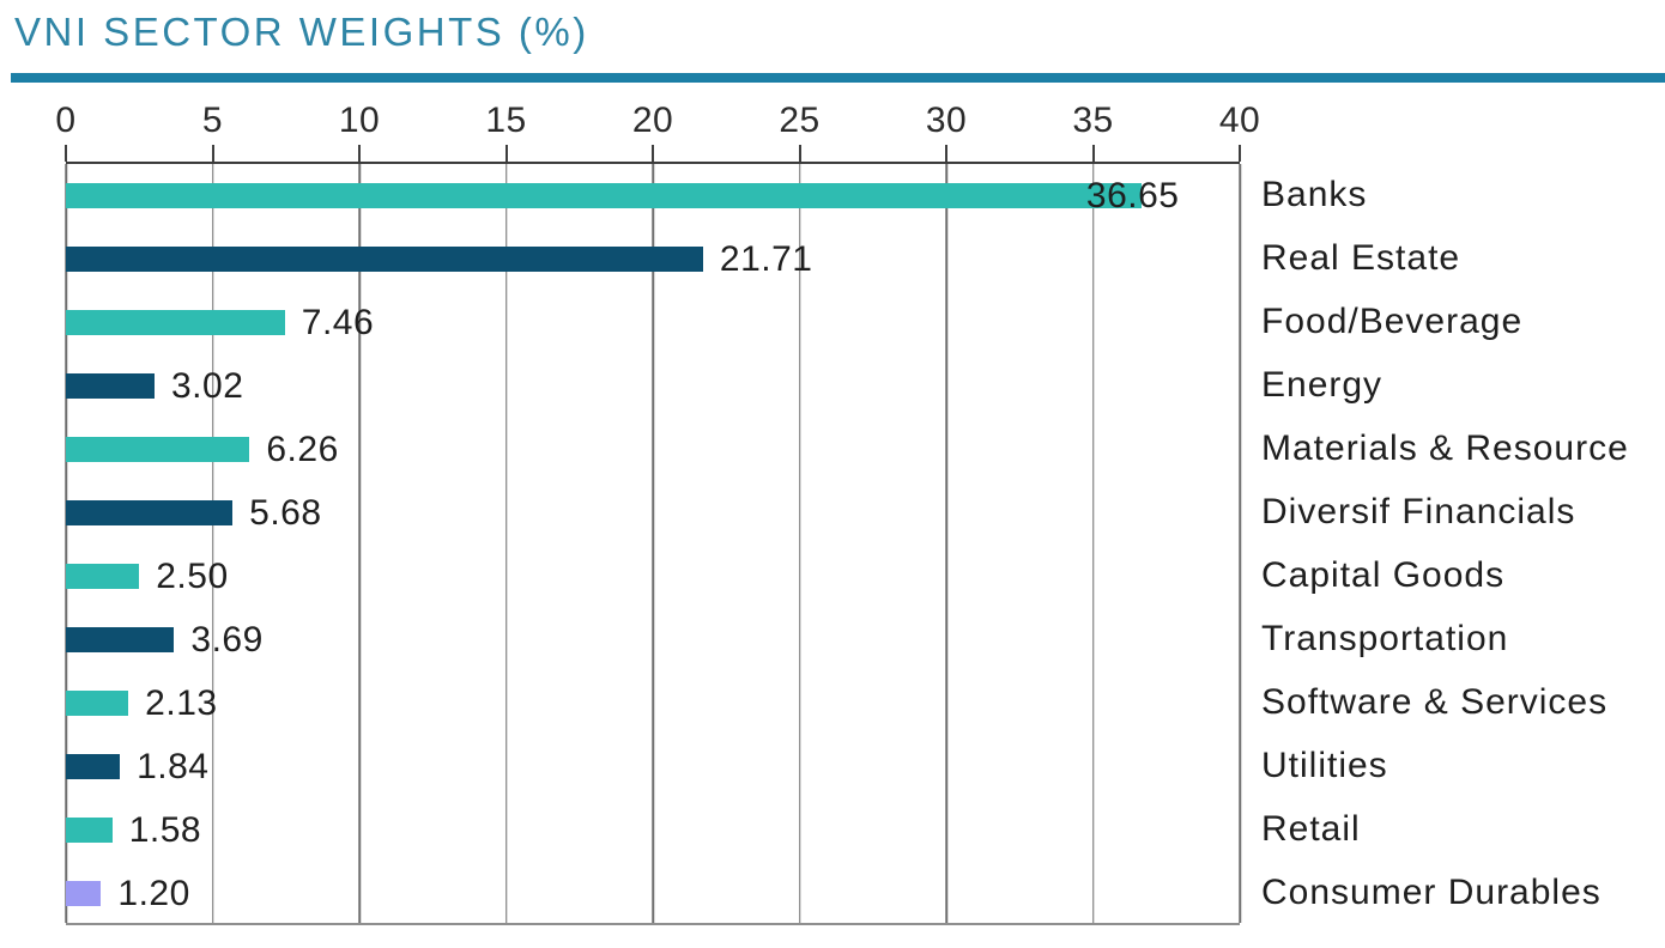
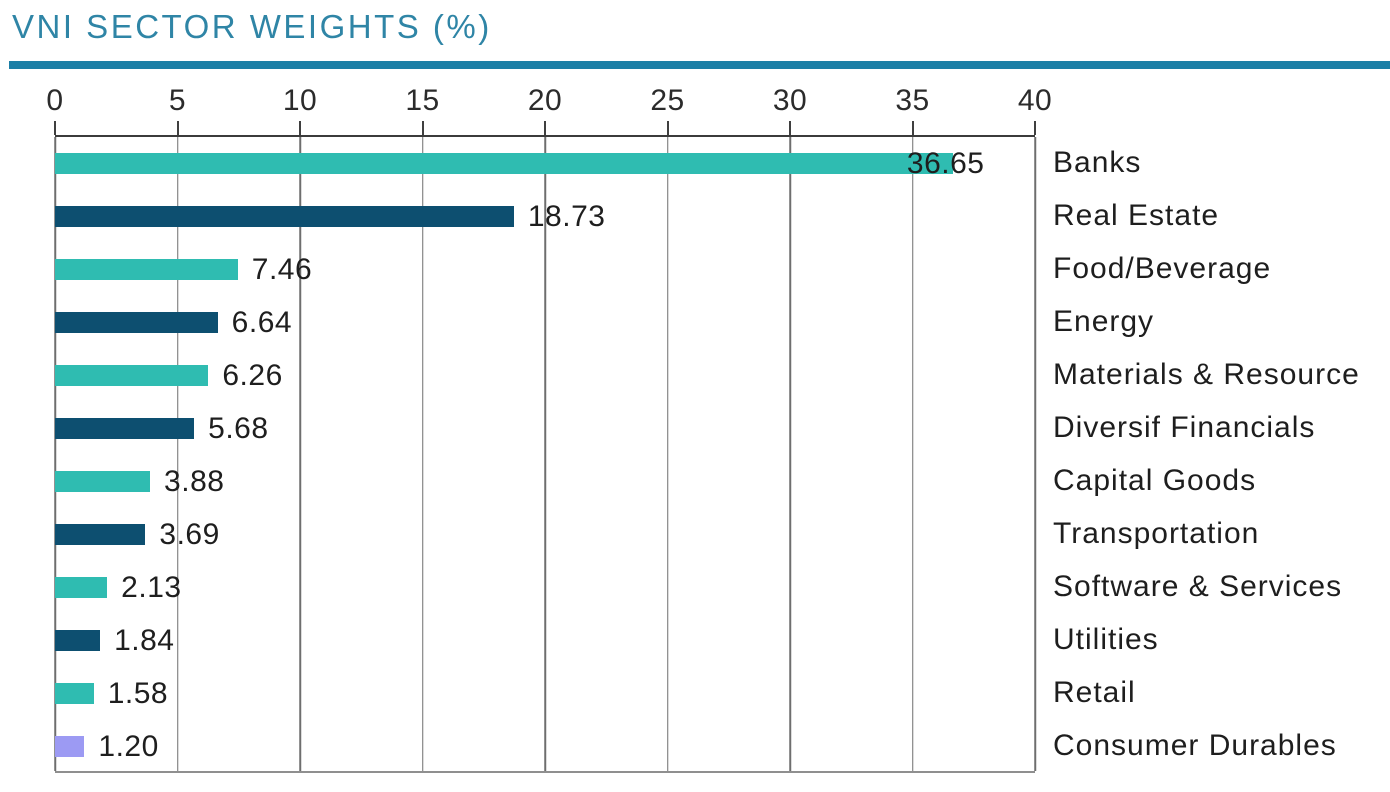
Real Estate: 21.71 -> 18.73
Energy: 3.02 -> 6.64
Capital Goods: 2.50 -> 3.88
